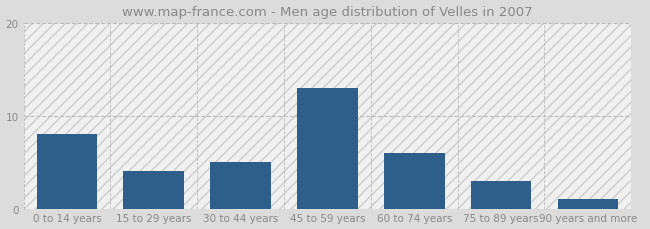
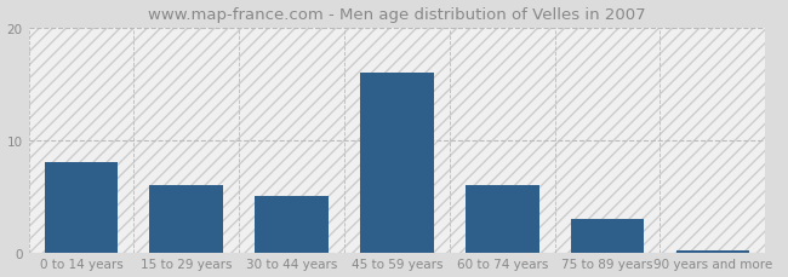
15 to 29 years: 4.0 -> 6.0
45 to 59 years: 13.0 -> 16.0
90 years and more: 1.0 -> 0.2
